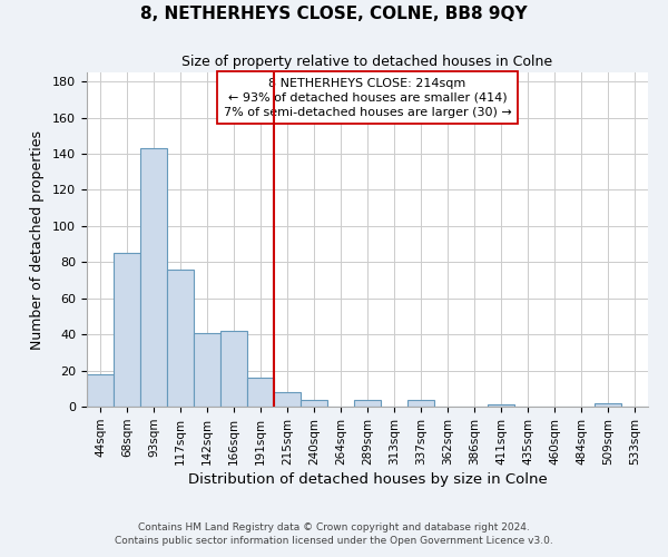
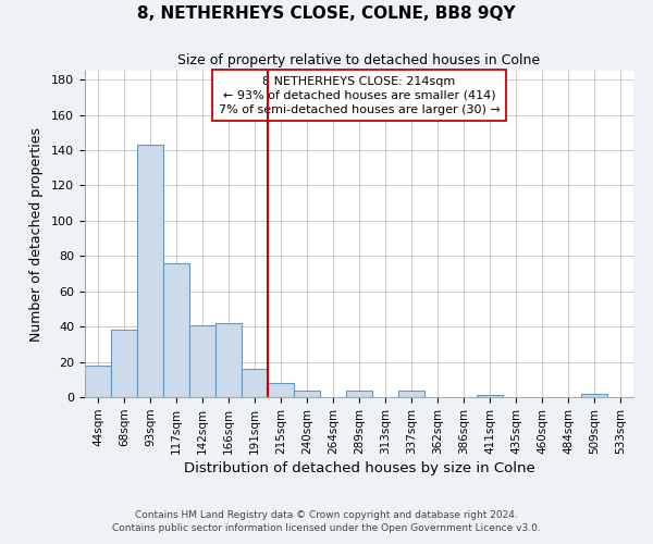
68sqm: 85 -> 38
